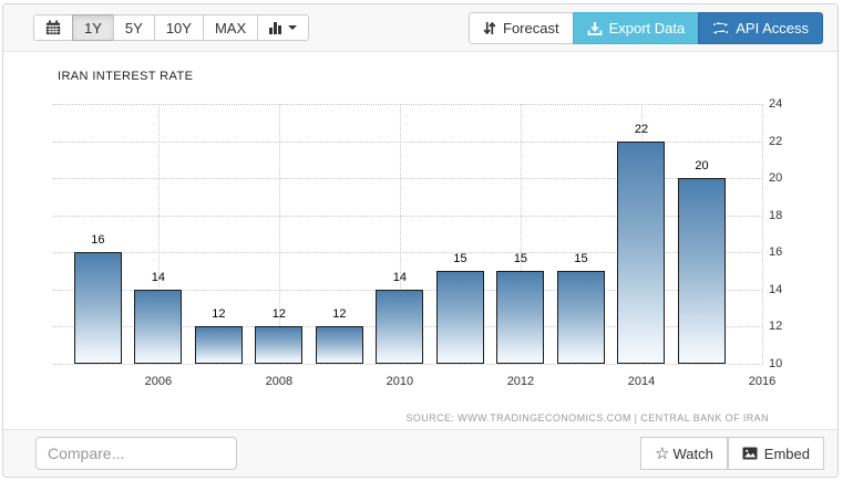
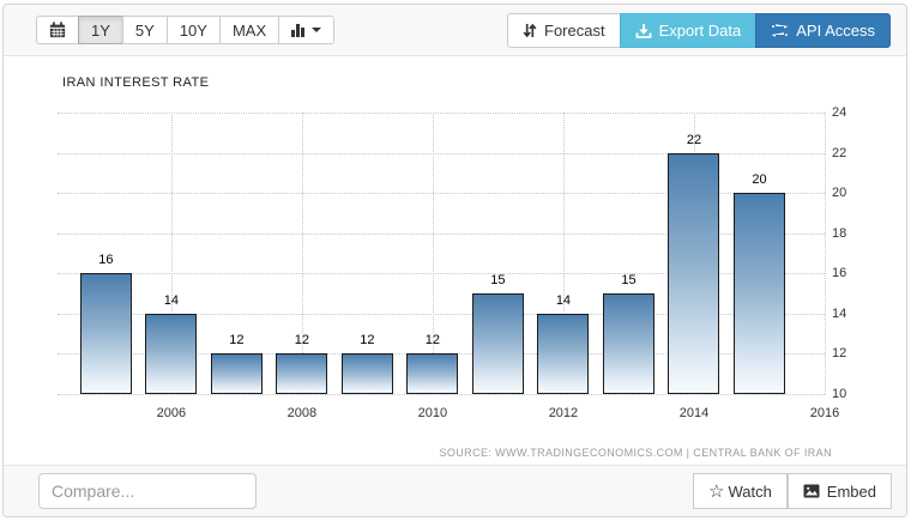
2010: 14 -> 12
2012: 15 -> 14
